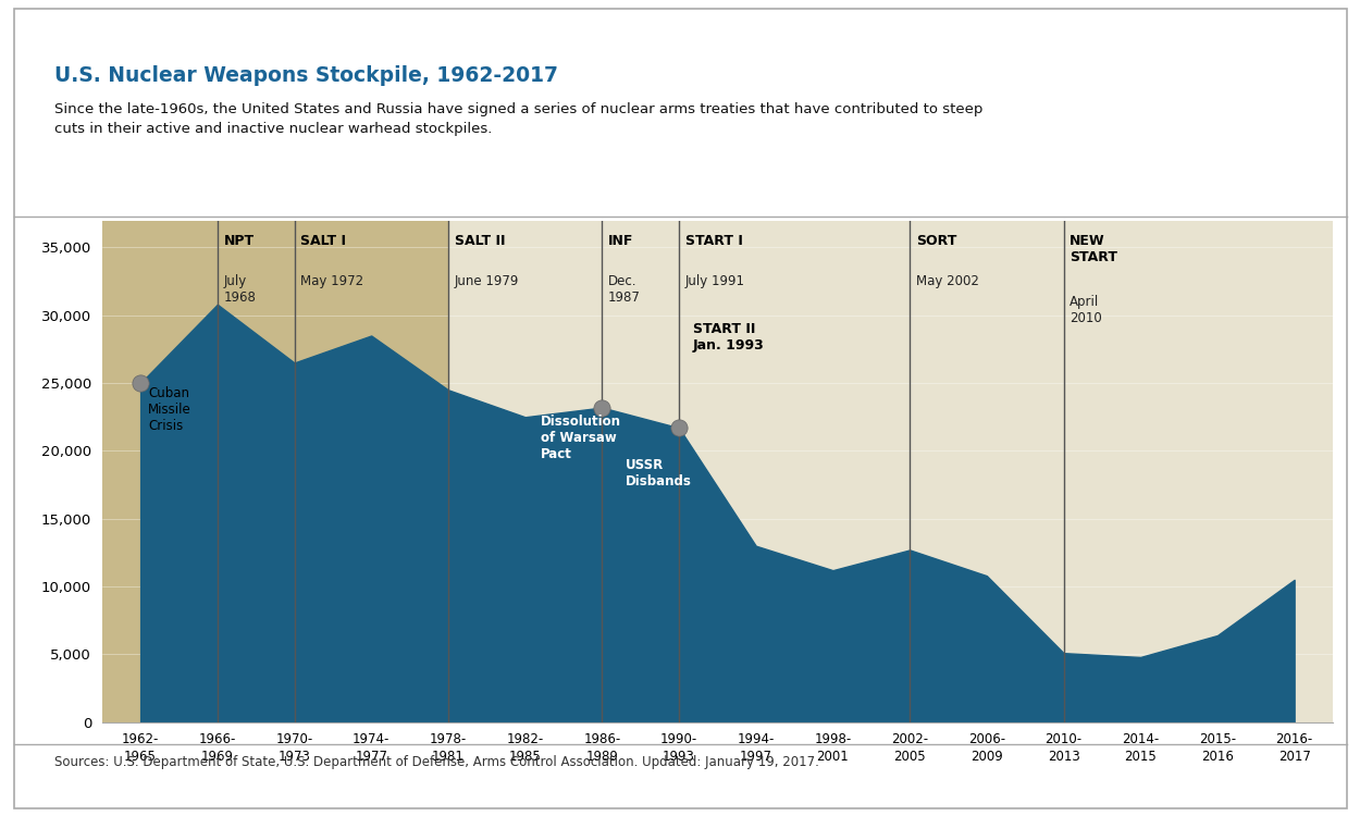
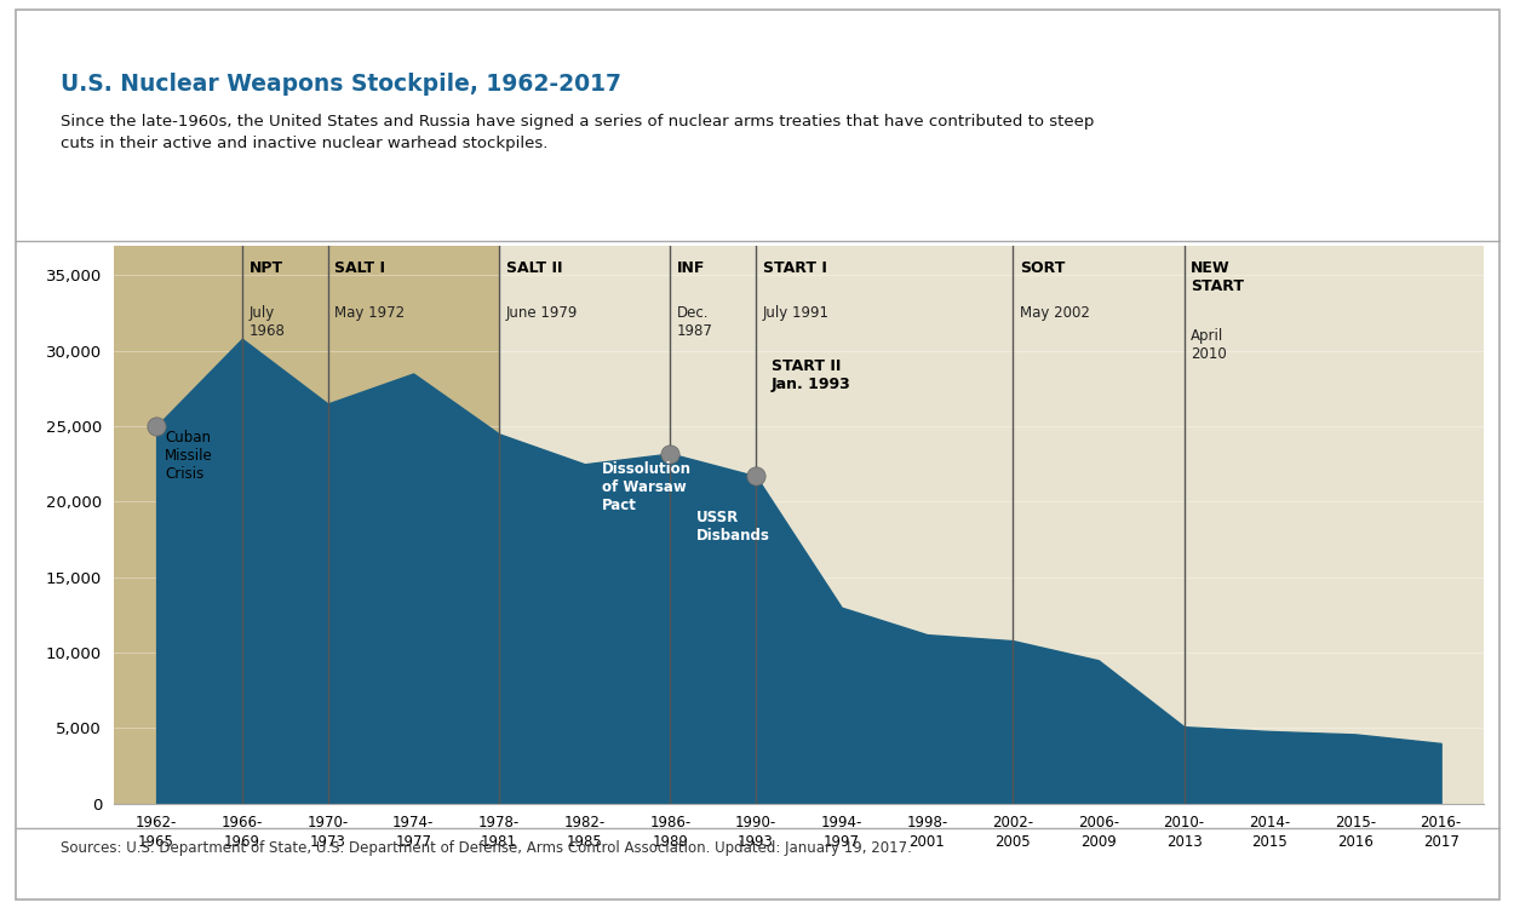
2002- 2005: 12,700 -> 10,800
2006- 2009: 10,800 -> 9,500
2015- 2016: 6,400 -> 4,600
2016- 2017: 10,500 -> 4,000
